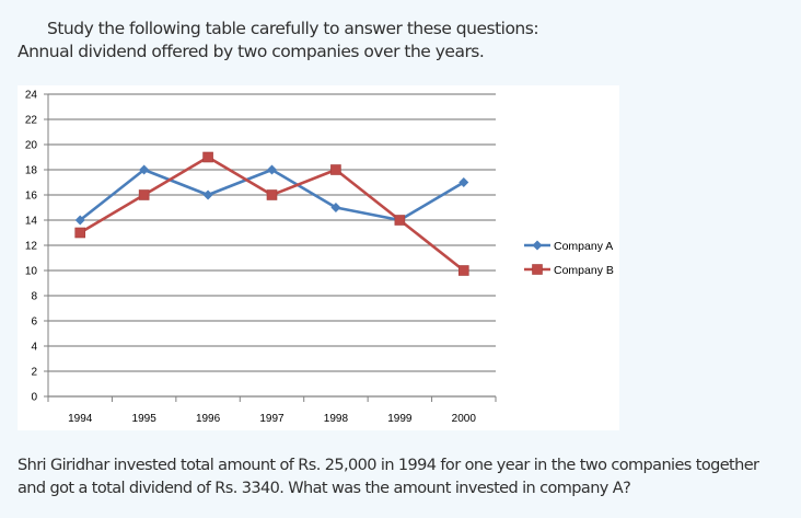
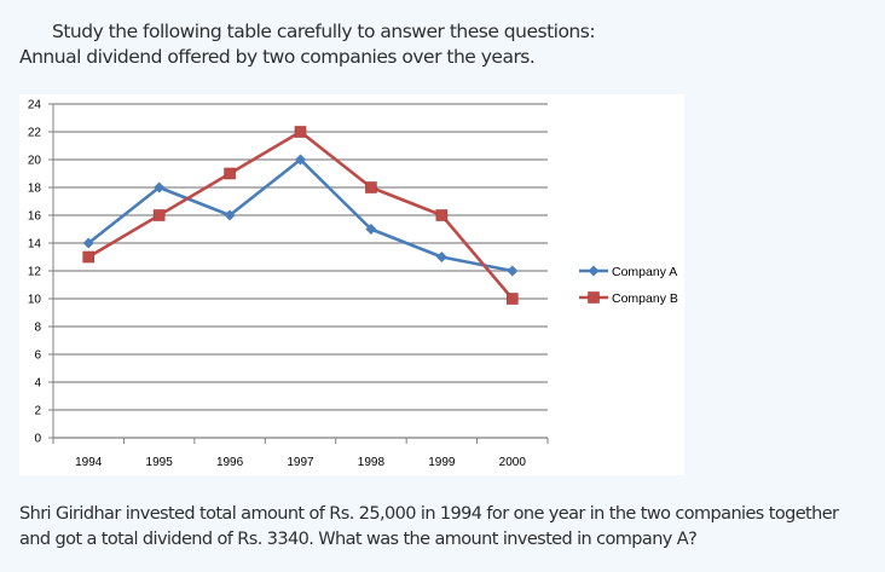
Company A/1997: 18 -> 20
Company B/1997: 16 -> 22
Company A/1999: 14 -> 13
Company B/1999: 14 -> 16
Company A/2000: 17 -> 12
